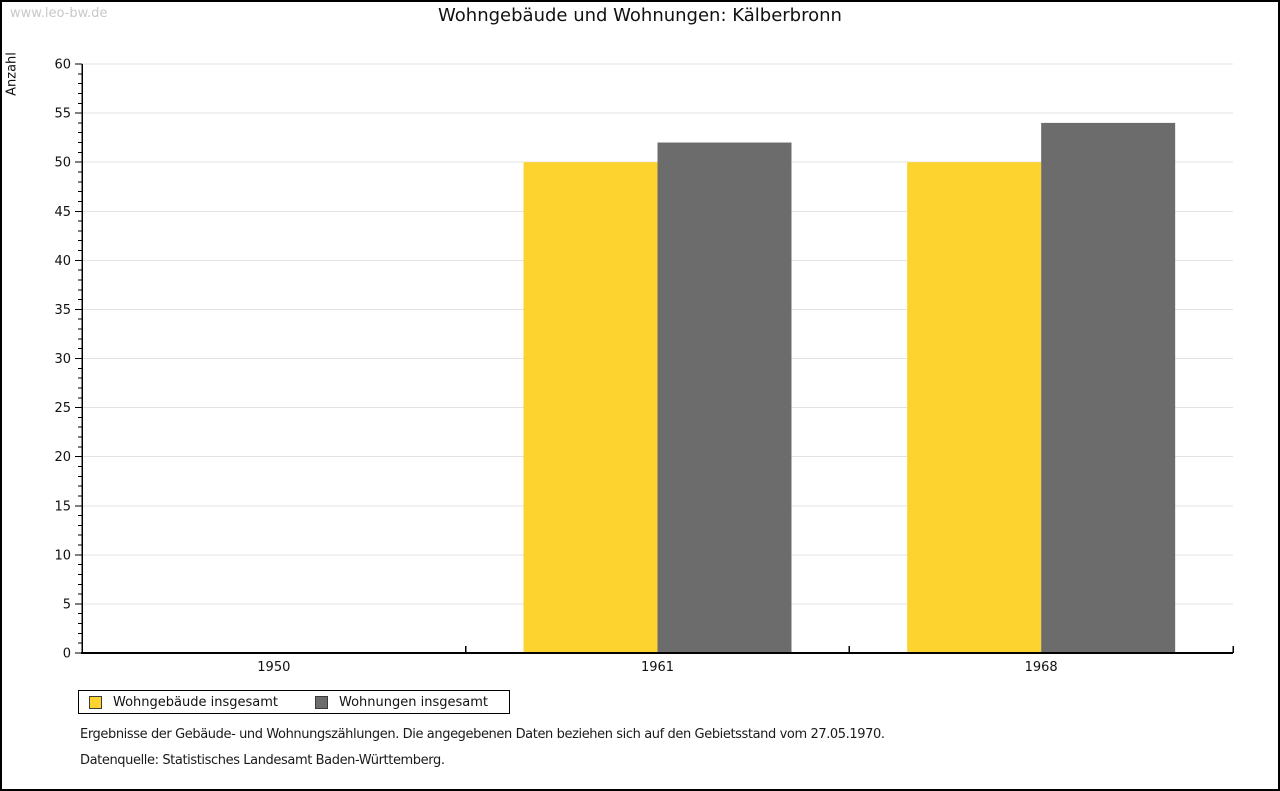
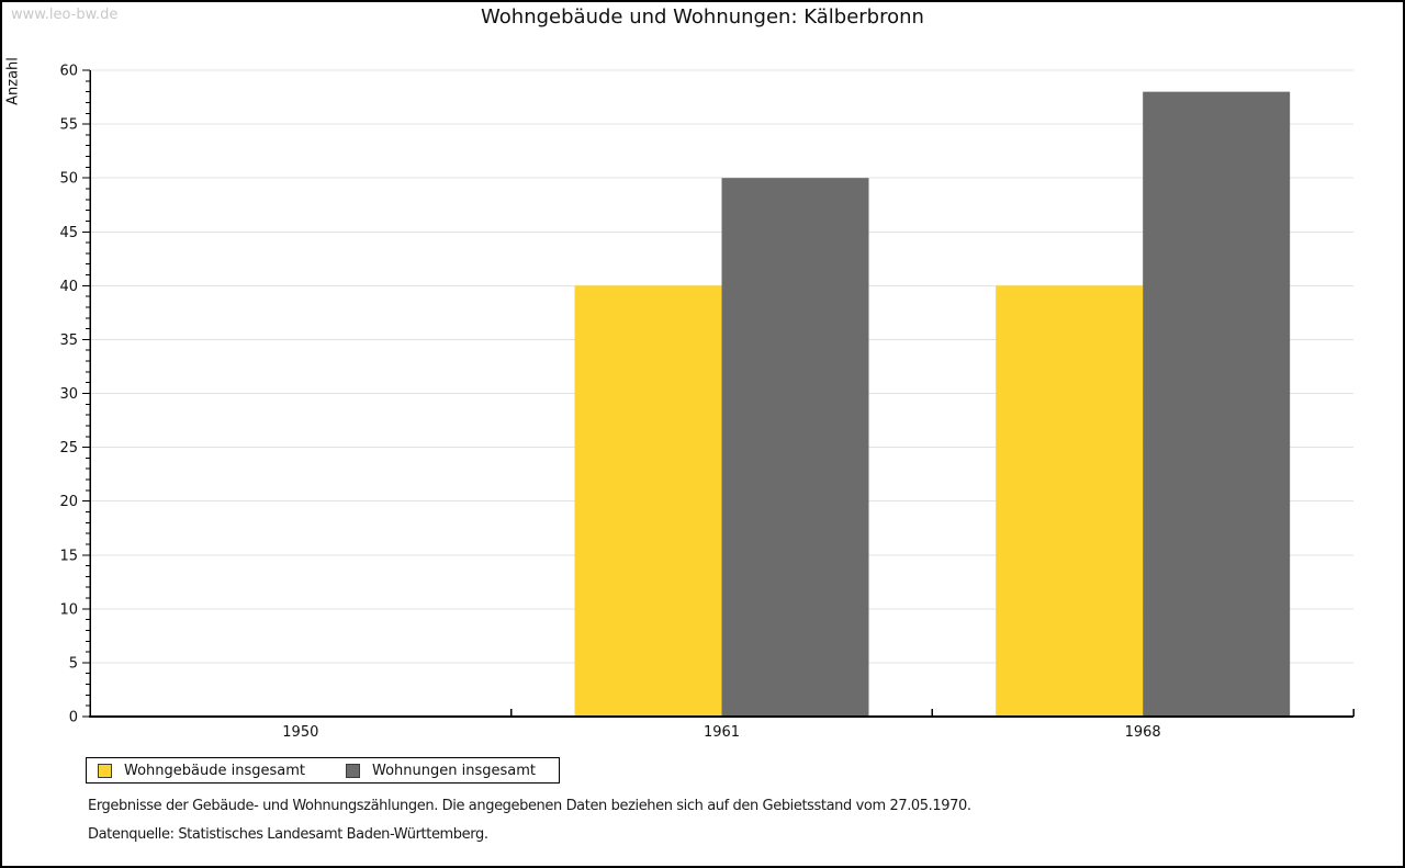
Wohngebäude insgesamt/1961: 50 -> 40
Wohnungen insgesamt/1961: 52 -> 50
Wohngebäude insgesamt/1968: 50 -> 40
Wohnungen insgesamt/1968: 54 -> 58
